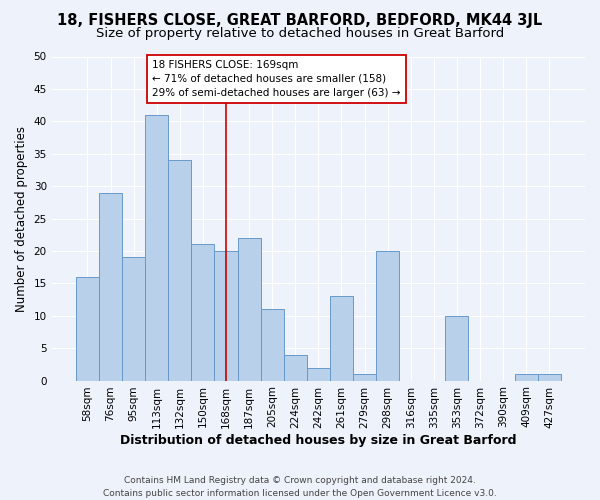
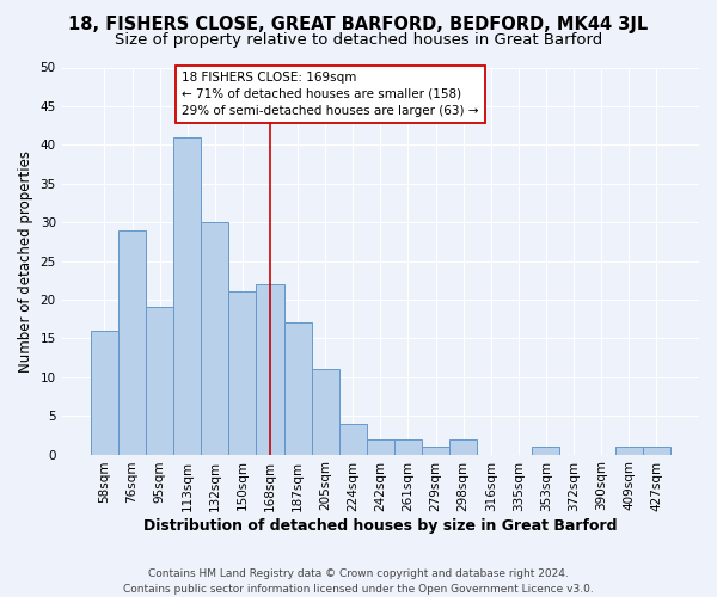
132sqm: 34 -> 30
168sqm: 20 -> 22
187sqm: 22 -> 17
261sqm: 13 -> 2
298sqm: 20 -> 2
353sqm: 10 -> 1
